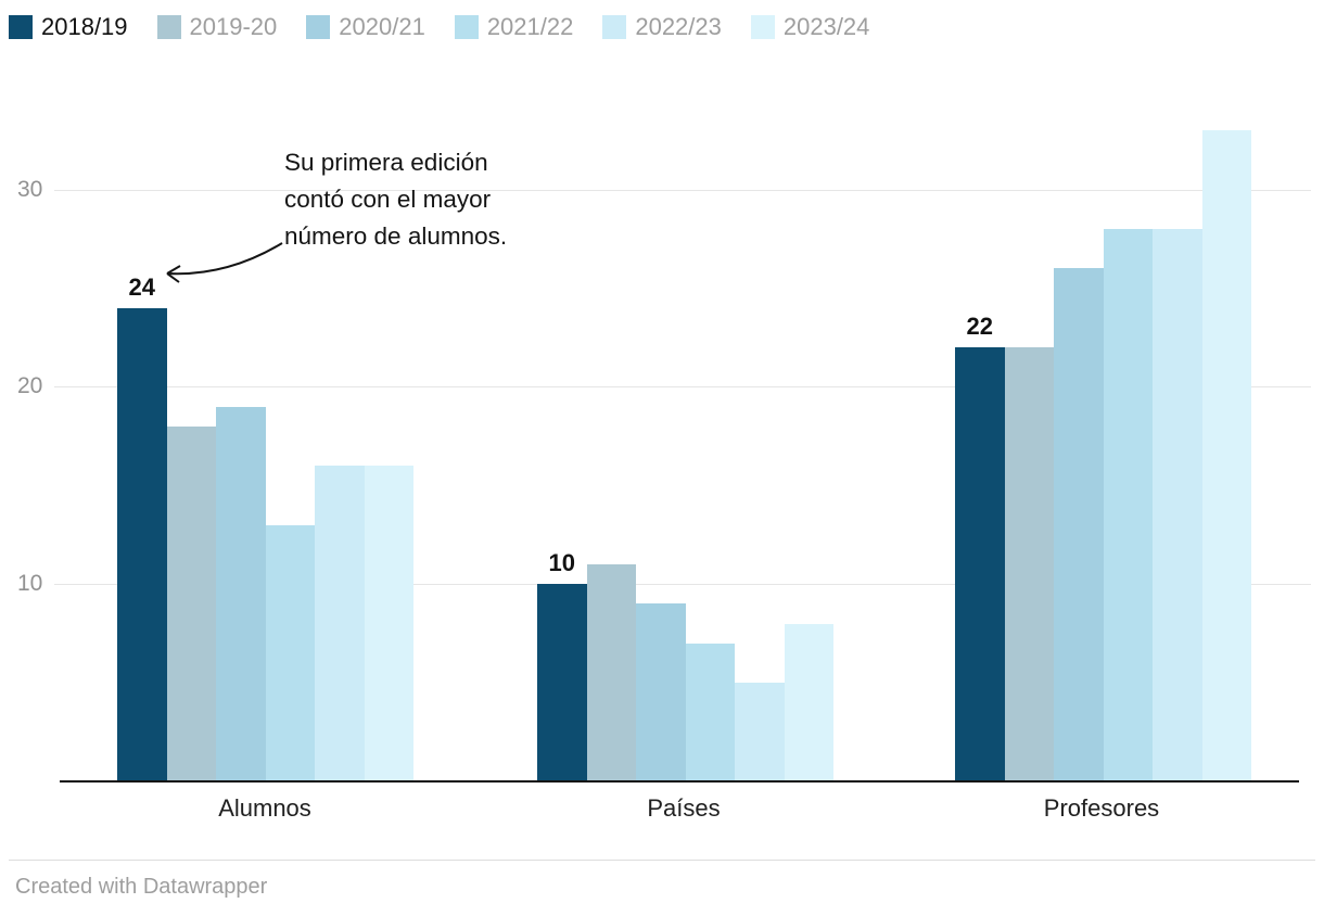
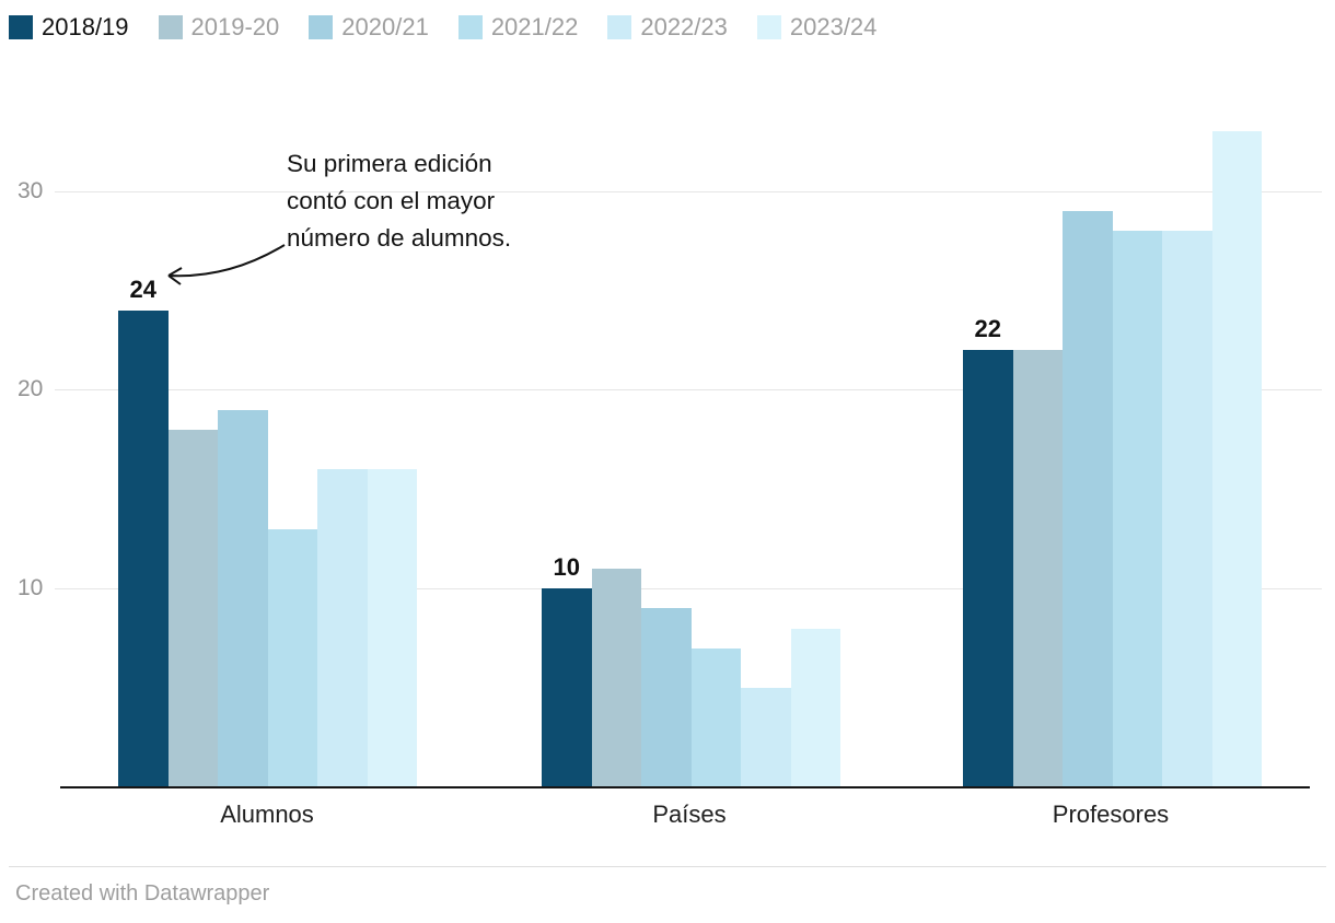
2020/21/Profesores: 26 -> 29
